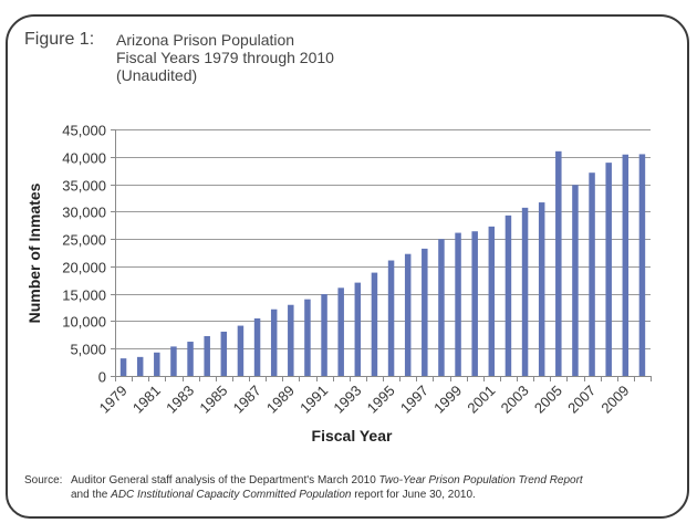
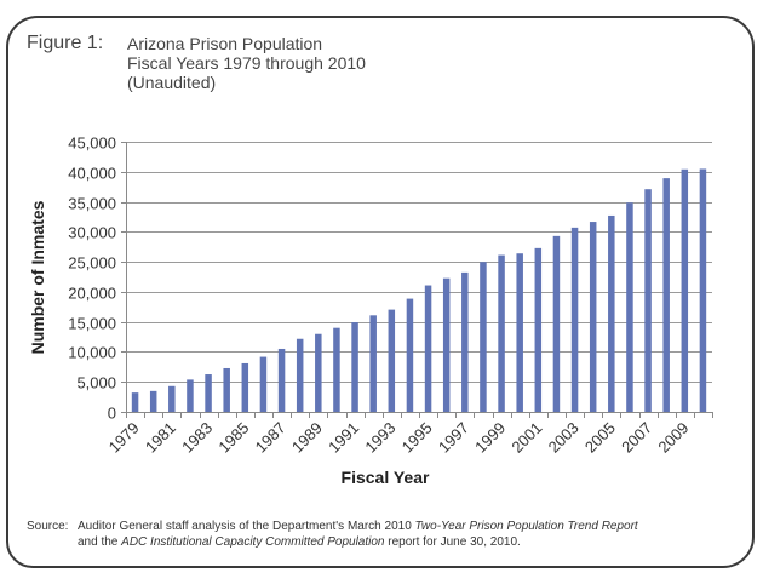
2005: 41000 -> 33000
